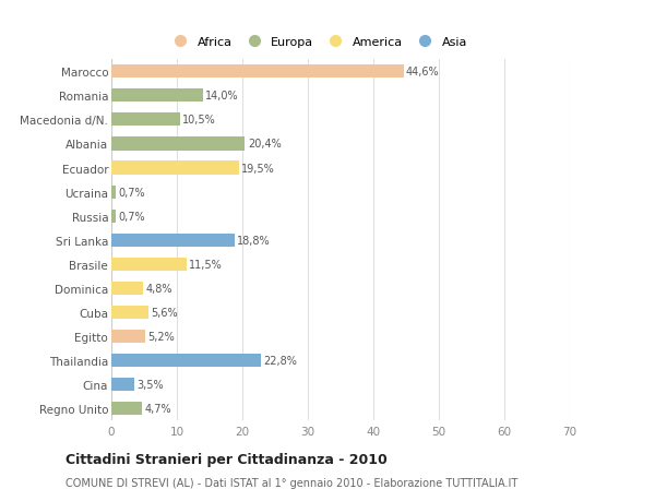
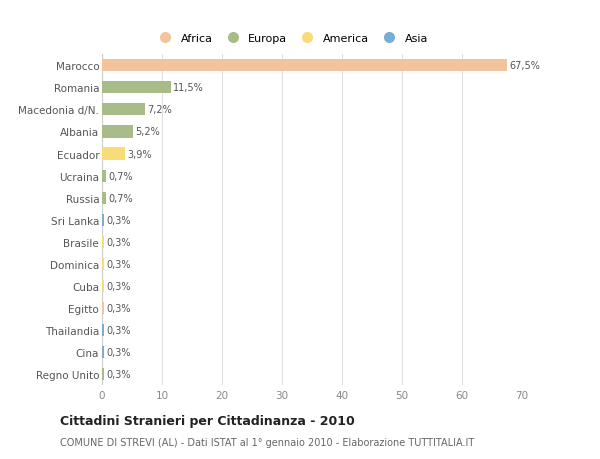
Marocco: 44,6% -> 67,5%
Romania: 14,0% -> 11,5%
Macedonia d/N.: 10,5% -> 7,2%
Albania: 20,4% -> 5,2%
Ecuador: 19,5% -> 3,9%
Sri Lanka: 18,8% -> 0,3%
Brasile: 11,5% -> 0,3%
Dominica: 4,8% -> 0,3%
Cuba: 5,6% -> 0,3%
Egitto: 5,2% -> 0,3%
Thailandia: 22,8% -> 0,3%
Cina: 3,5% -> 0,3%
Regno Unito: 4,7% -> 0,3%
